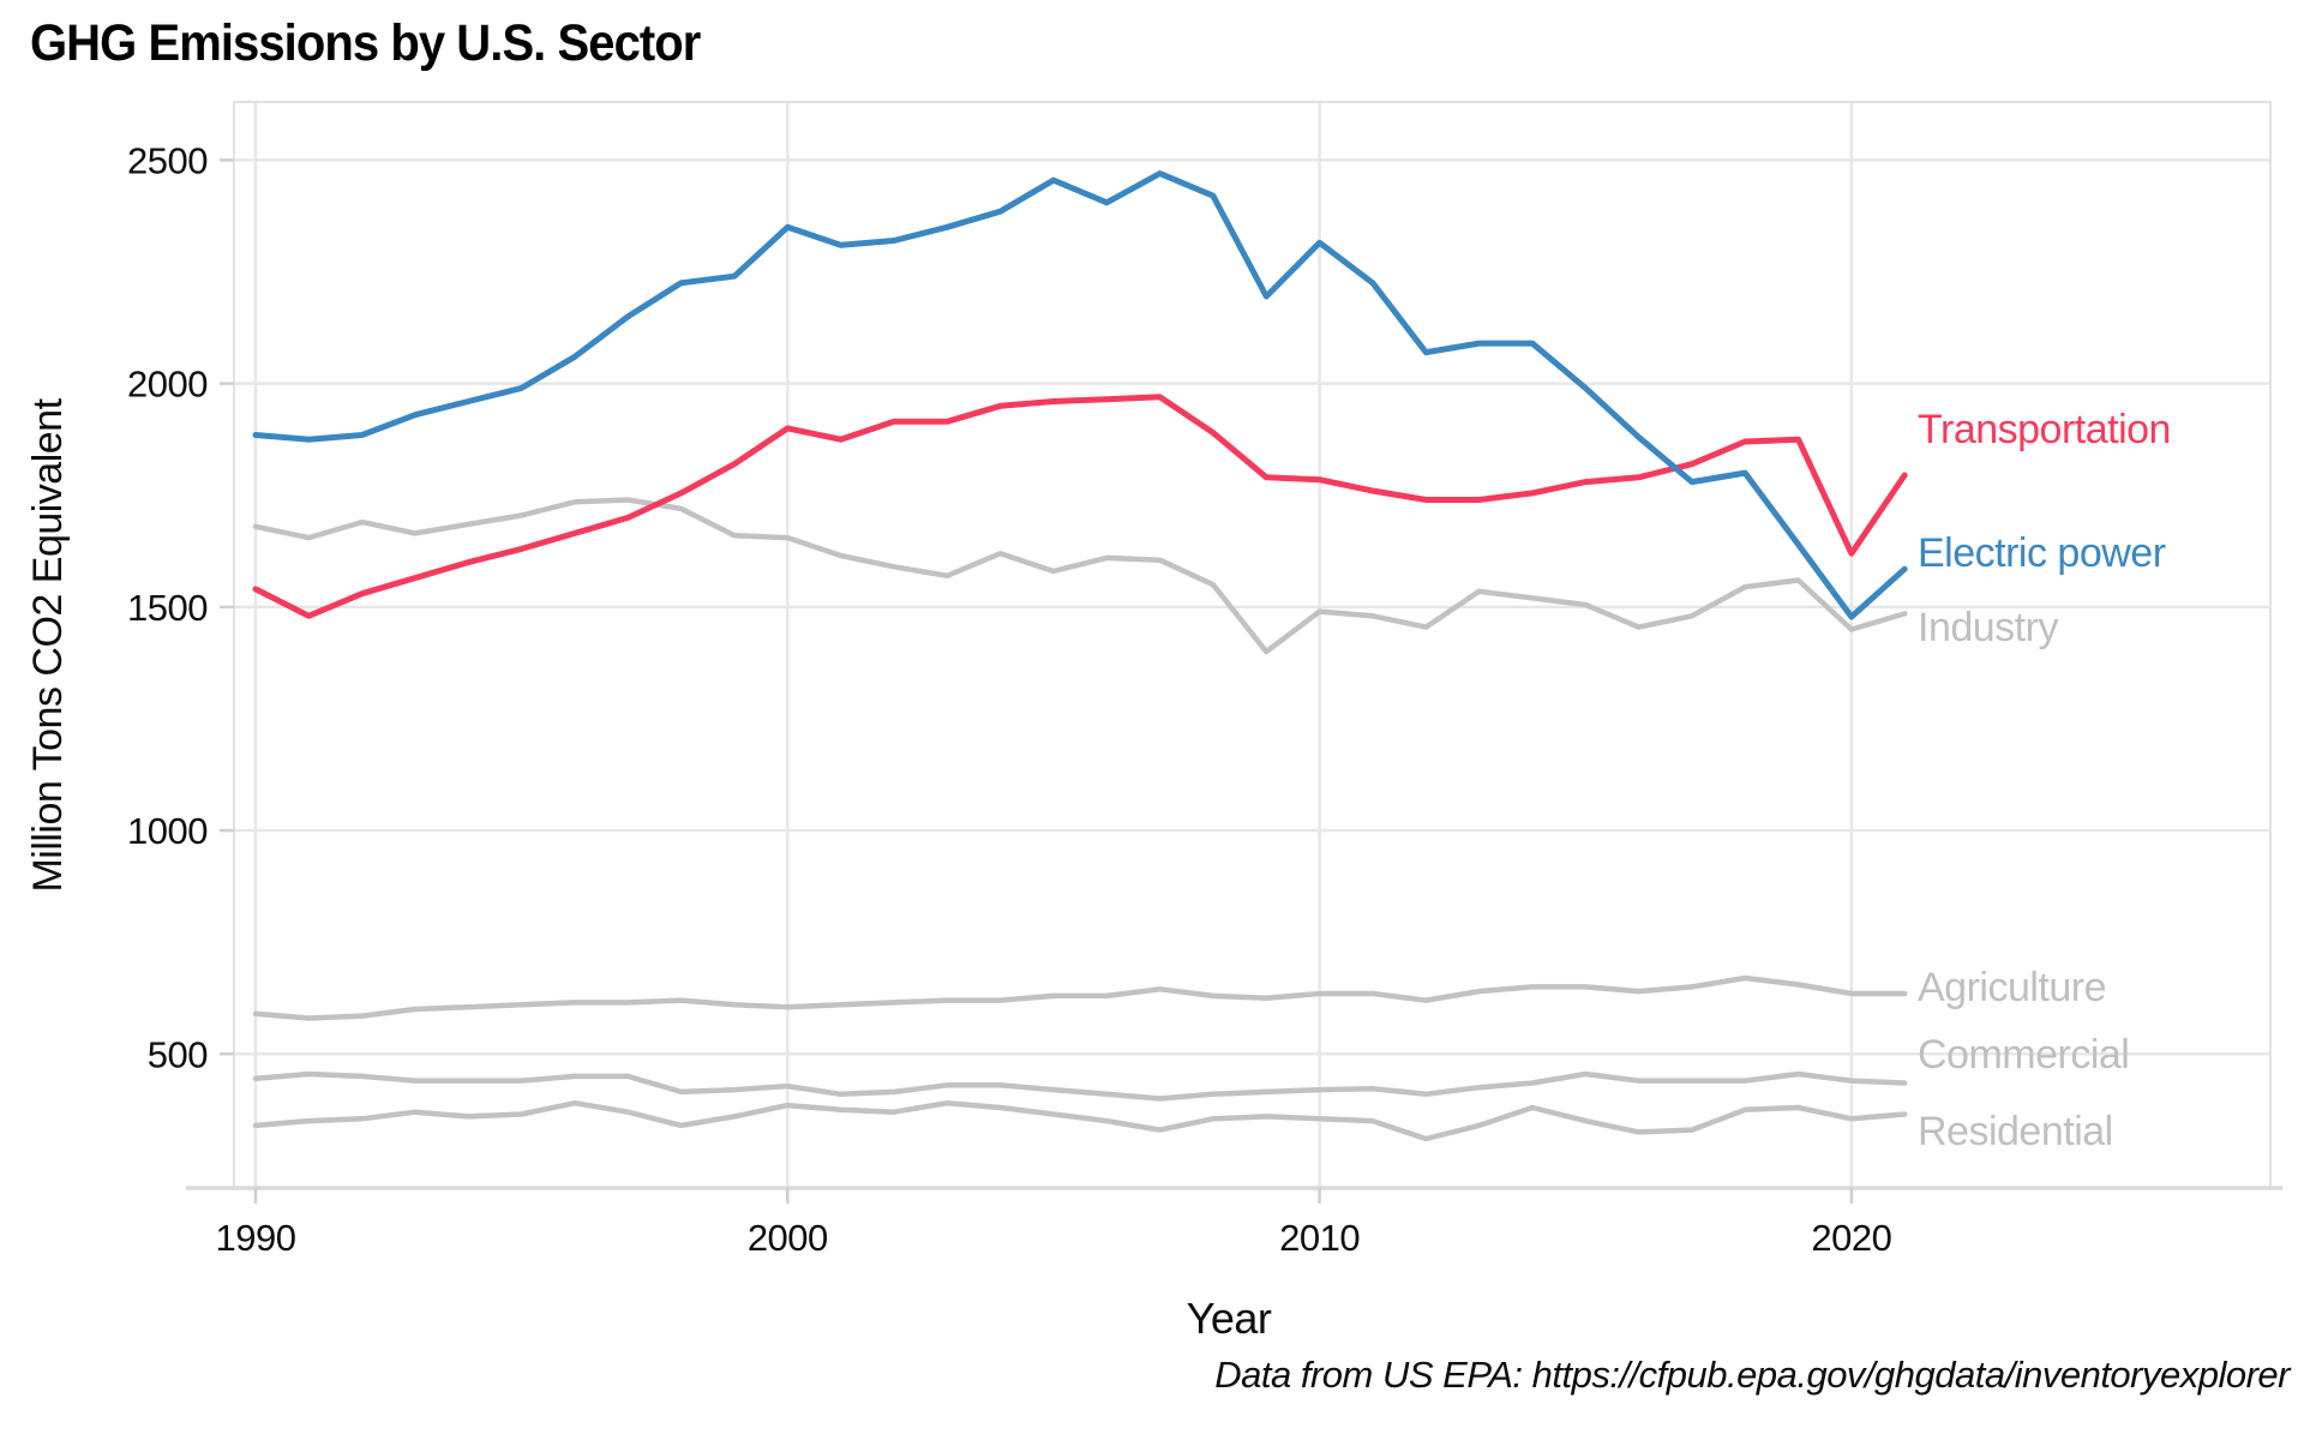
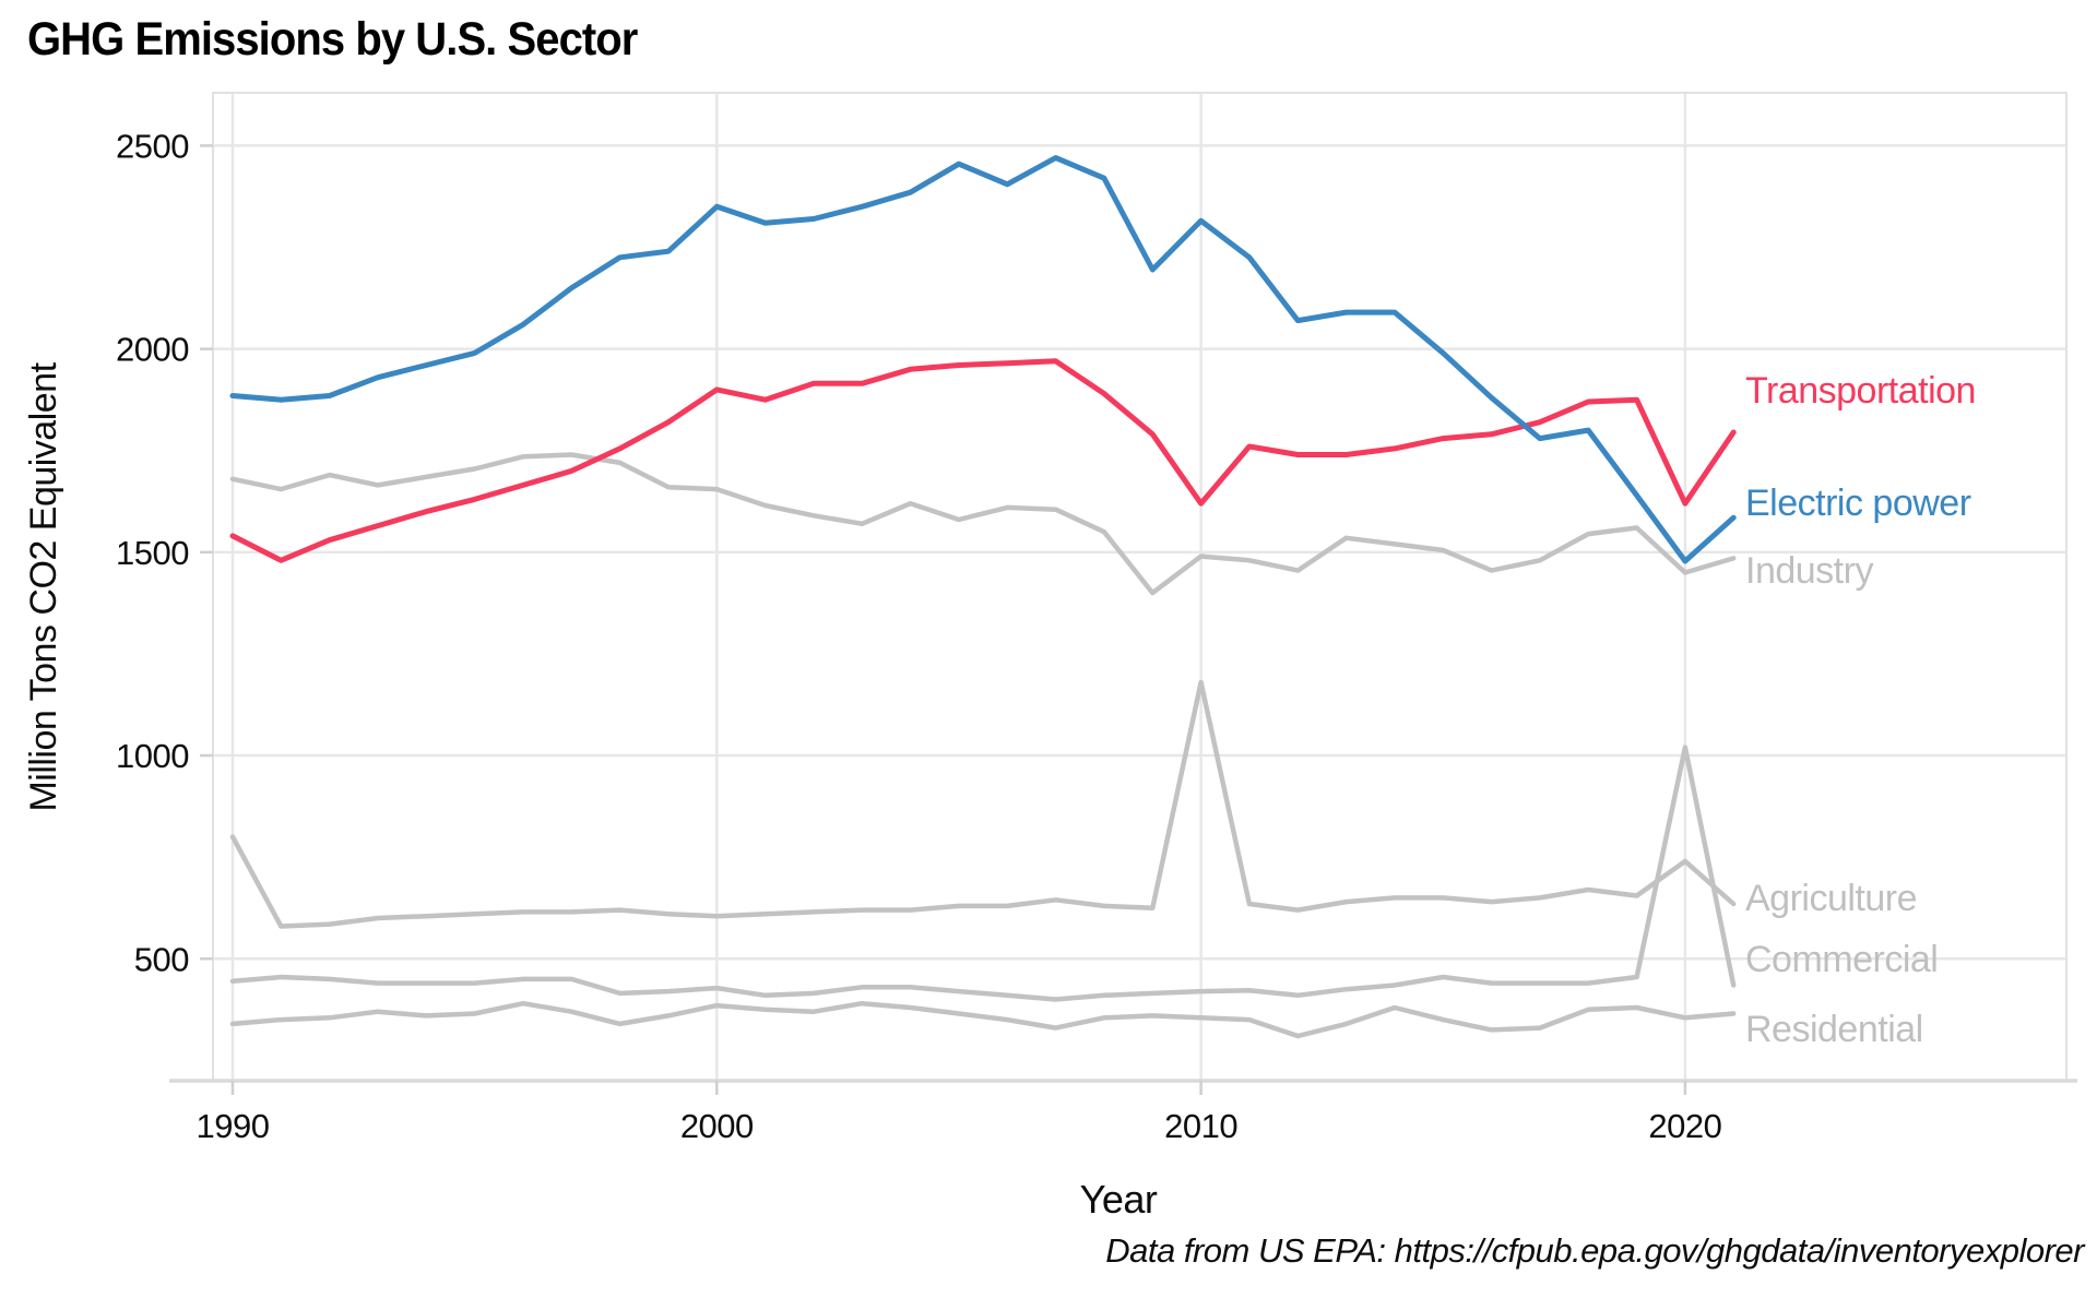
Agriculture/1990: 590 -> 800
Transportation/2010: 1780 -> 1620
Agriculture/2010: 640 -> 1180
Agriculture/2020: 640 -> 740
Commercial/2020: 440 -> 1020
